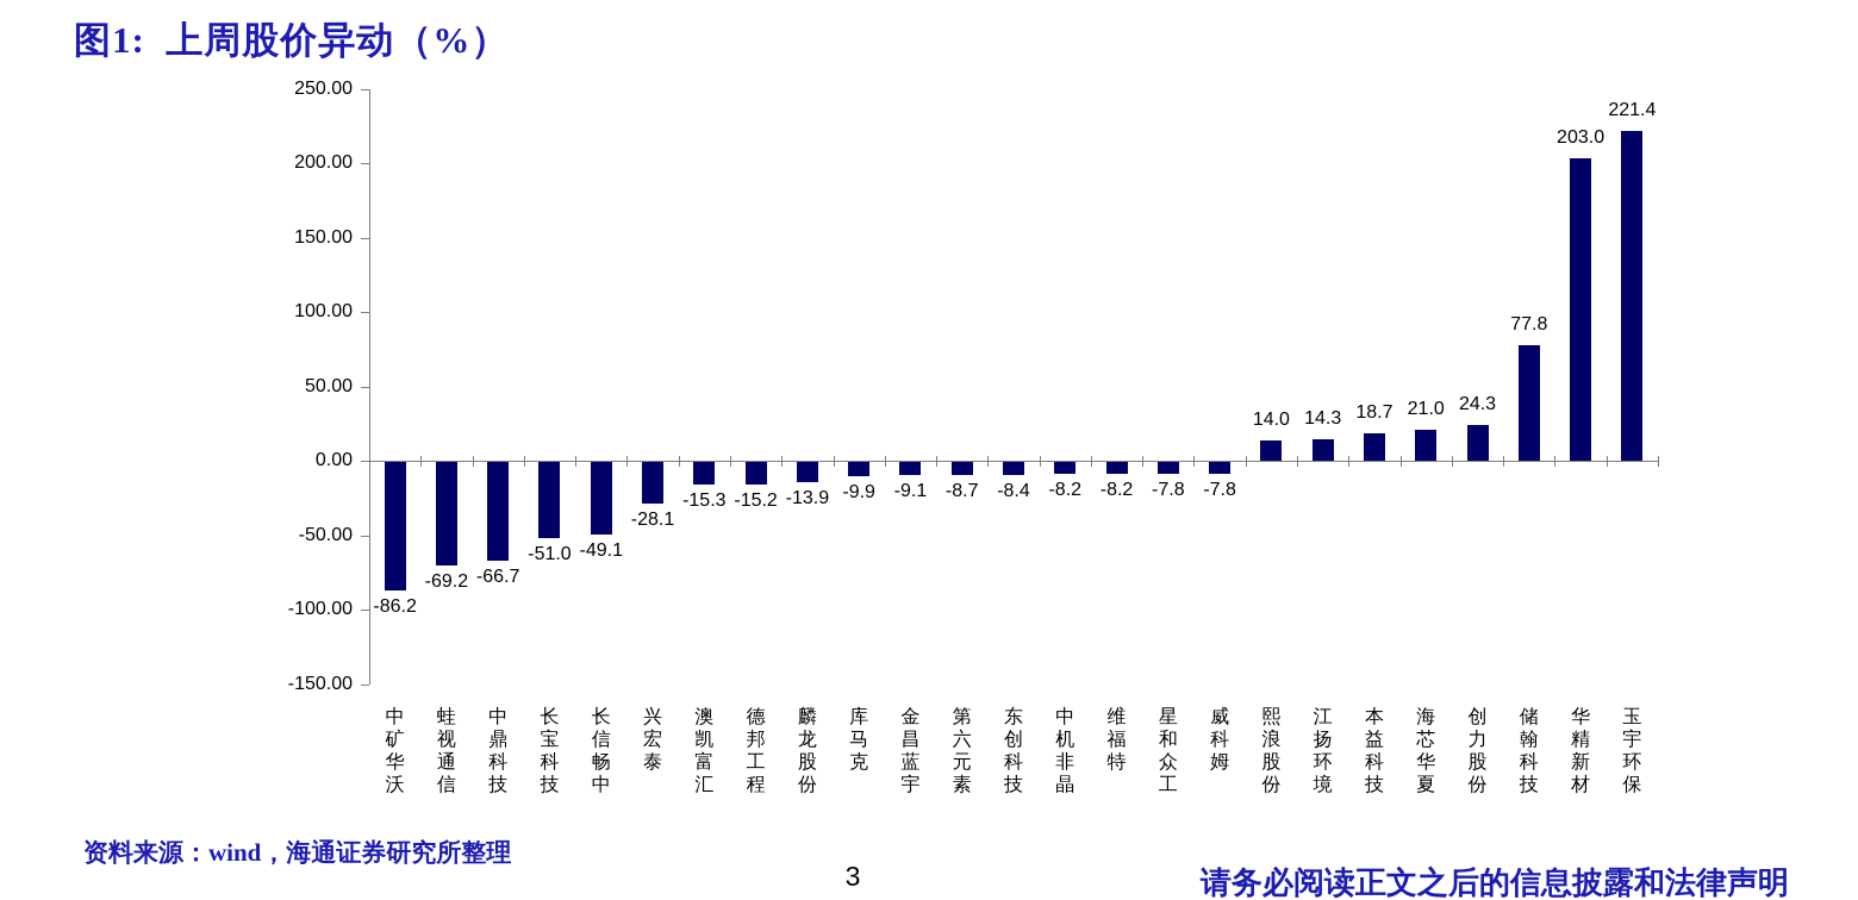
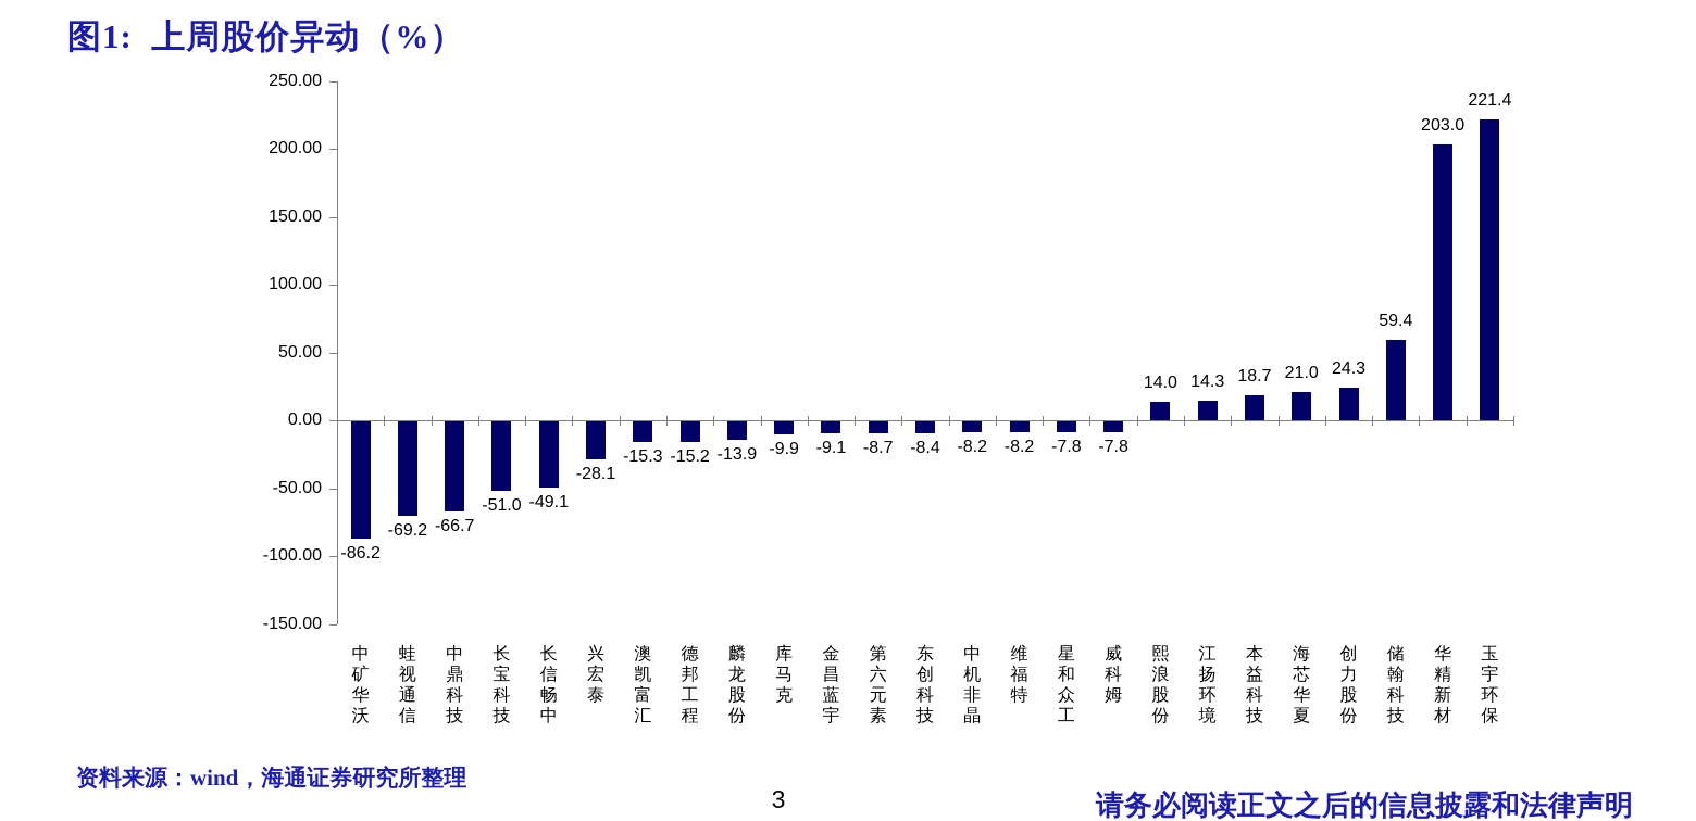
储翰科技: 77.8 -> 59.4
